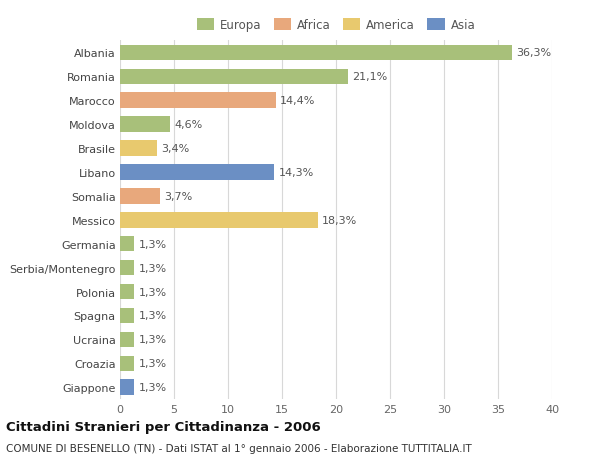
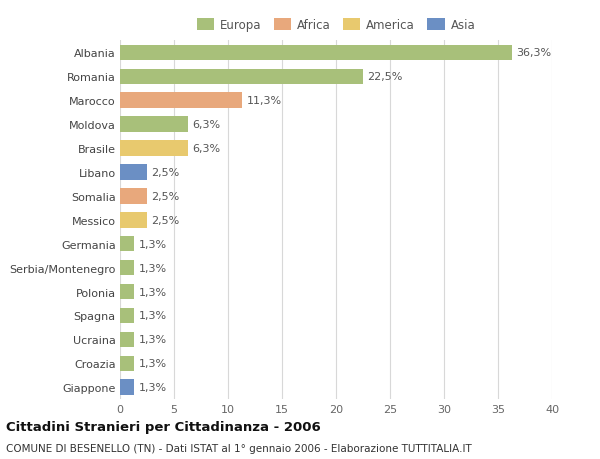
Romania: 21,1% -> 22,5%
Marocco: 14,4% -> 11,3%
Moldova: 4,6% -> 6,3%
Brasile: 3,4% -> 6,3%
Libano: 14,3% -> 2,5%
Somalia: 3,7% -> 2,5%
Messico: 18,3% -> 2,5%
